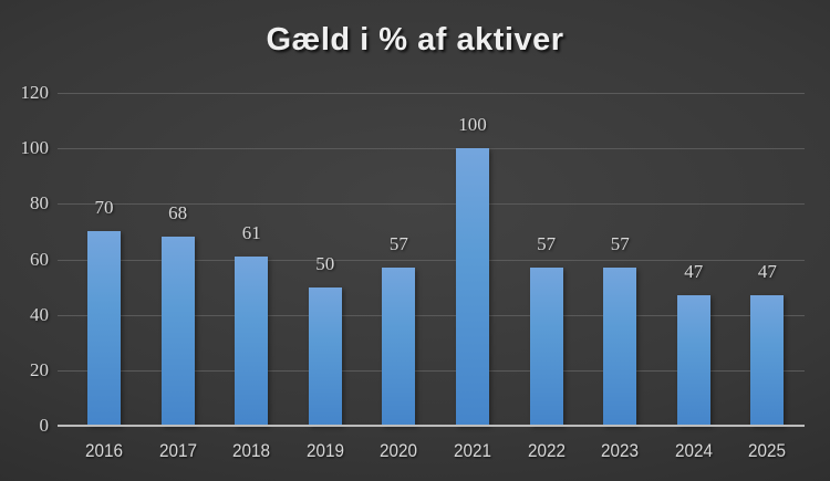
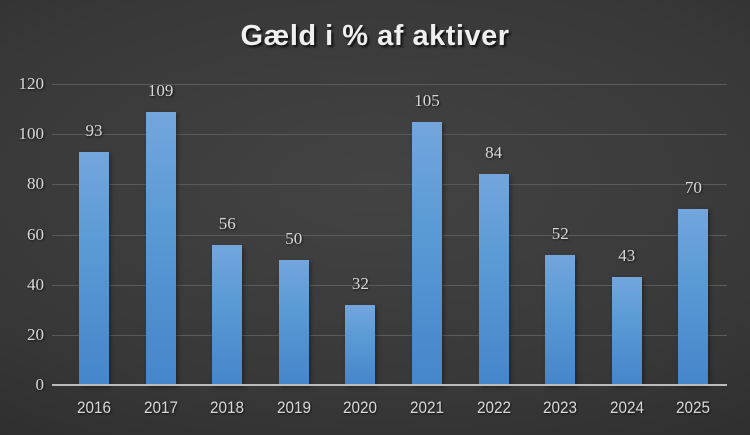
2016: 70 -> 93
2017: 68 -> 109
2018: 61 -> 56
2020: 57 -> 32
2021: 100 -> 105
2022: 57 -> 84
2023: 57 -> 52
2024: 47 -> 43
2025: 47 -> 70
